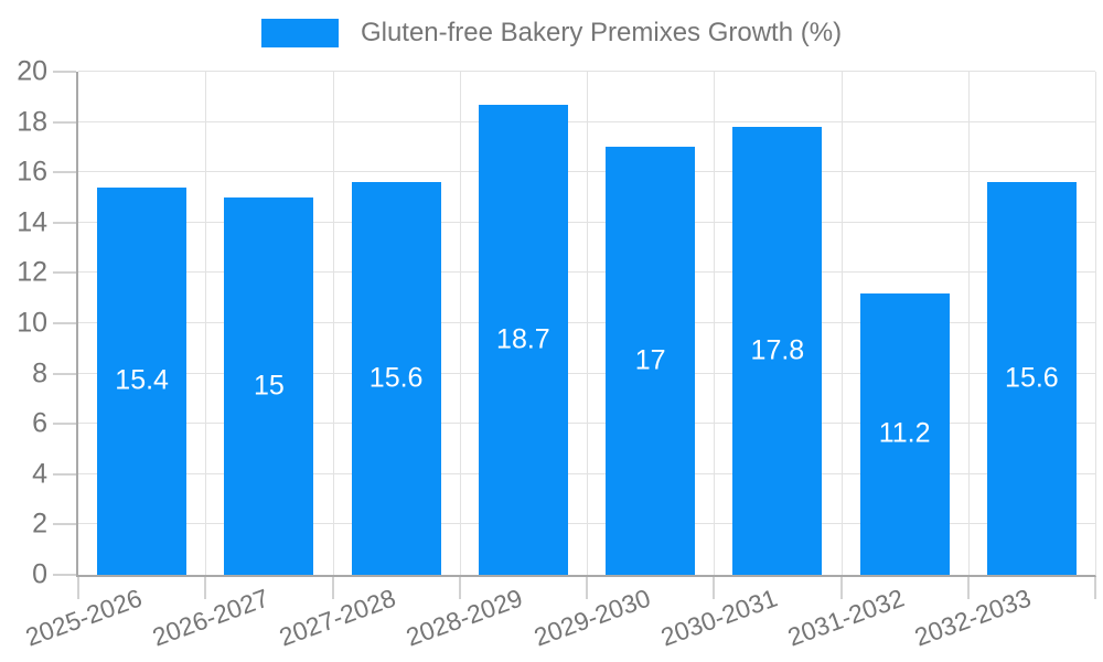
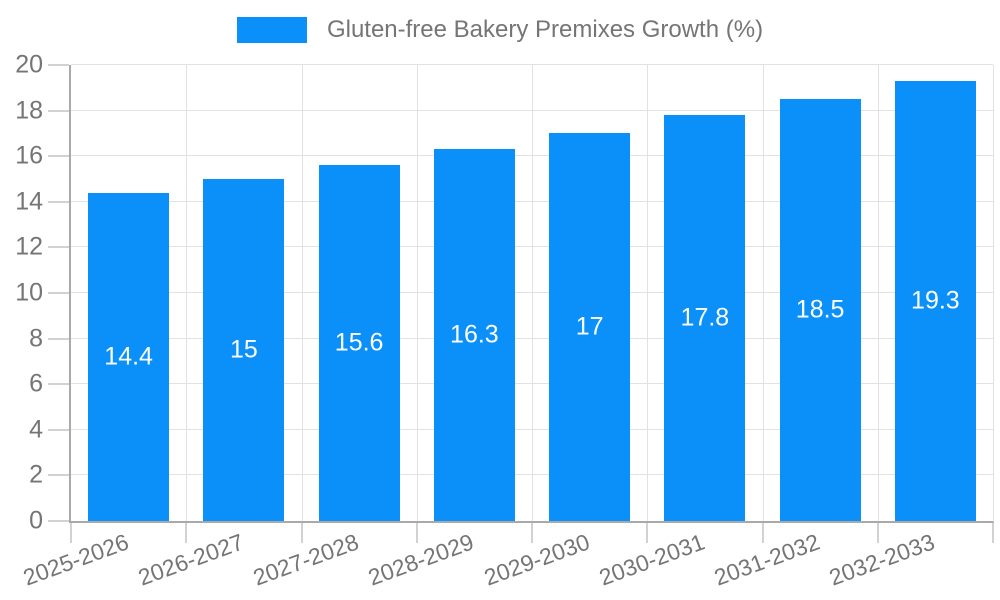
2025-2026: 15.4 -> 14.4
2028-2029: 18.7 -> 16.3
2031-2032: 11.2 -> 18.5
2032-2033: 15.6 -> 19.3
